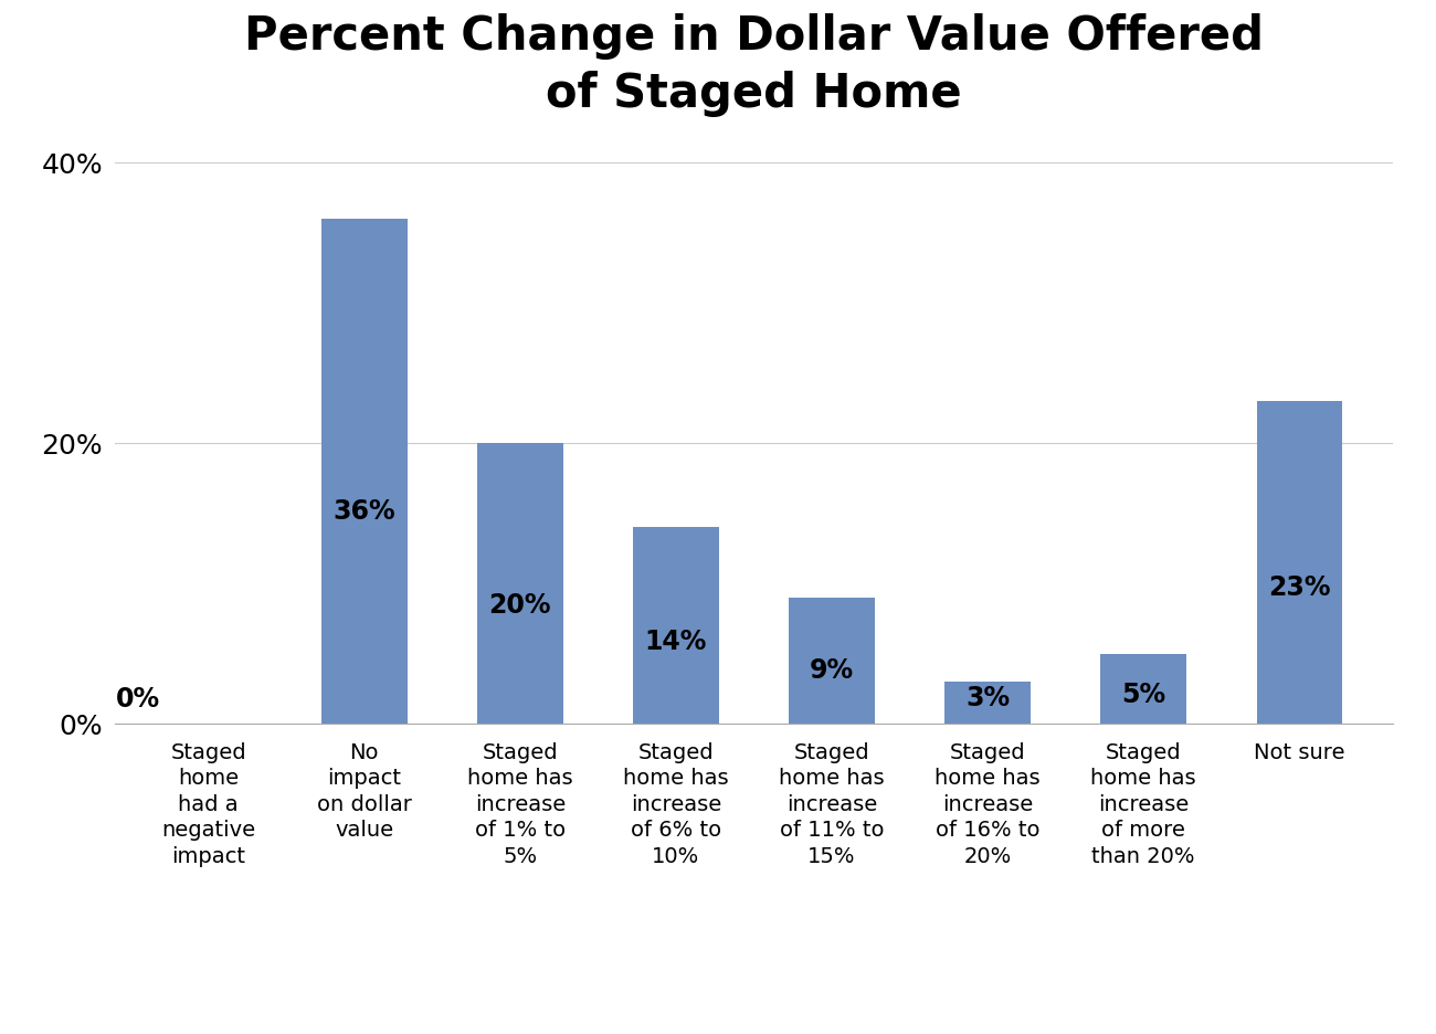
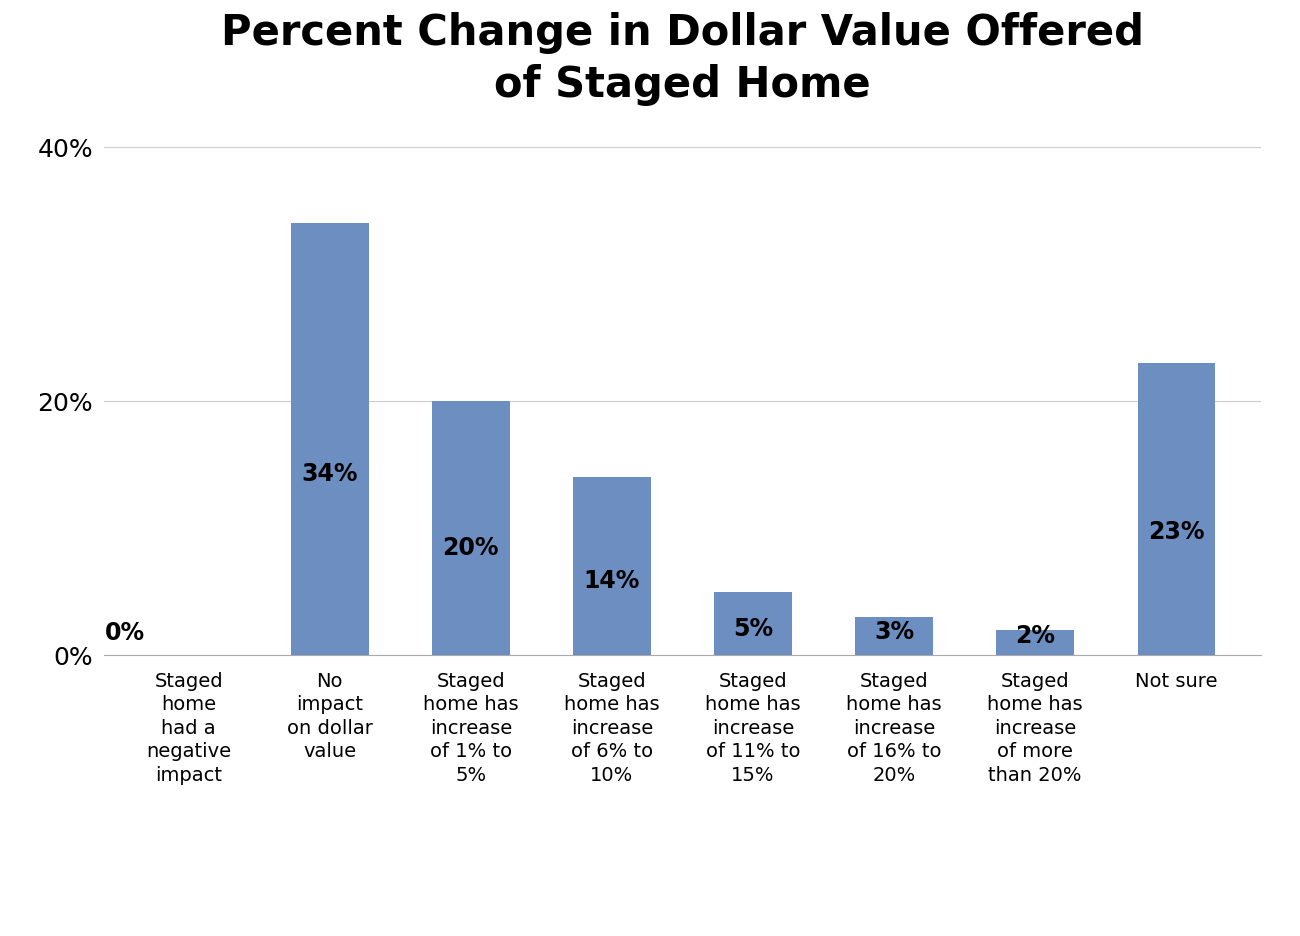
No impact on dollar value: 36% -> 34%
Staged home has increase of 11% to 15%: 9% -> 5%
Staged home has increase of more than 20%: 5% -> 2%
